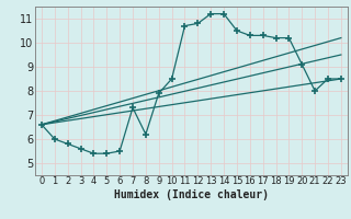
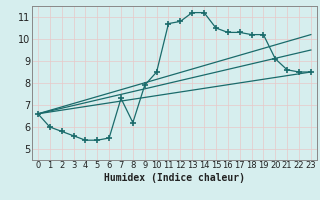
21: 8.0 -> 8.6
